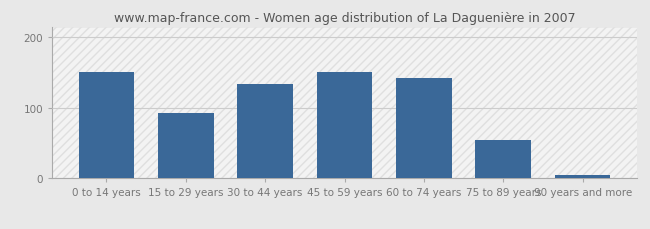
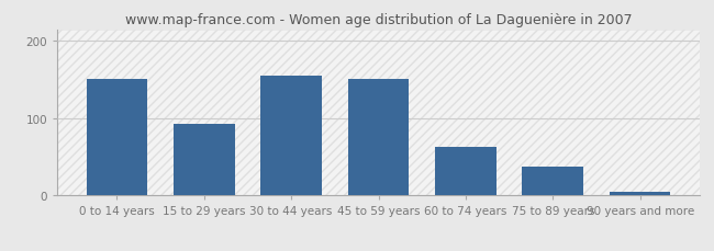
30 to 44 years: 134 -> 155
60 to 74 years: 142 -> 63
75 to 89 years: 54 -> 38
